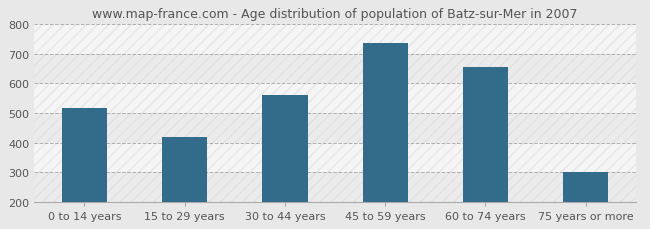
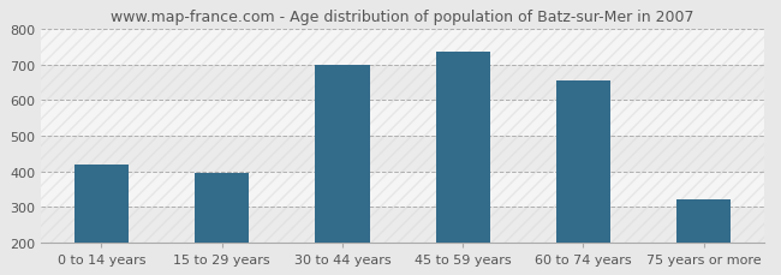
0 to 14 years: 517 -> 420
15 to 29 years: 418 -> 395
30 to 44 years: 561 -> 700
75 years or more: 299 -> 320
